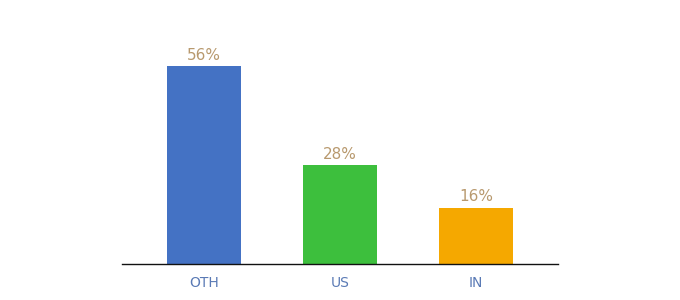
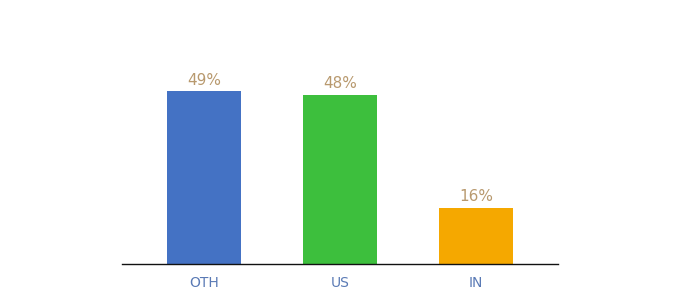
OTH: 56% -> 49%
US: 28% -> 48%
